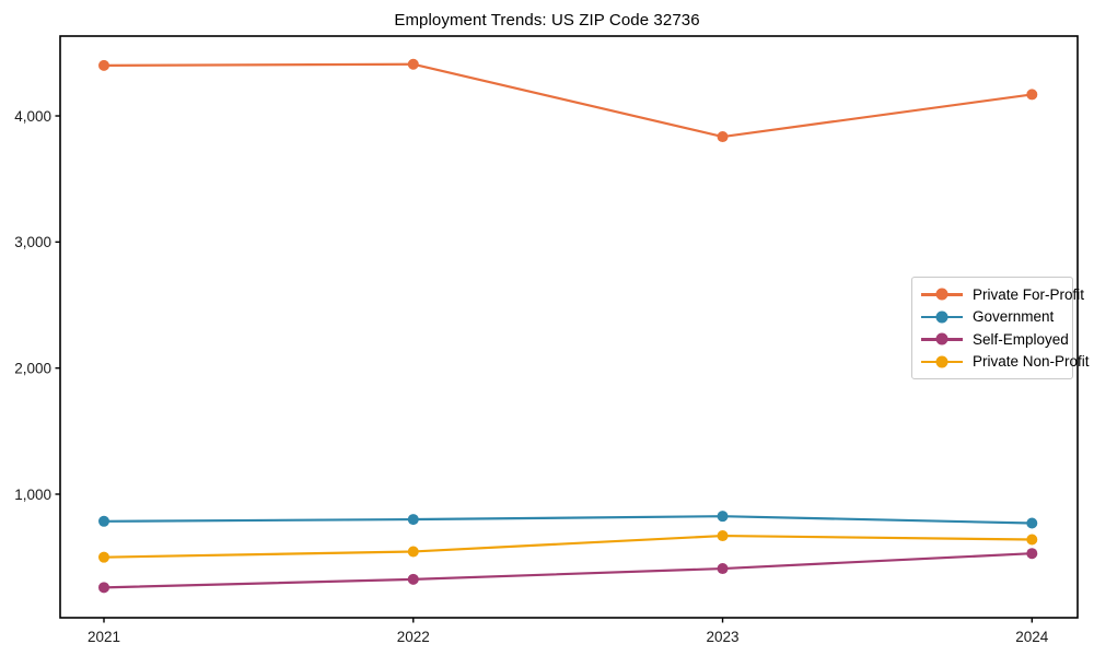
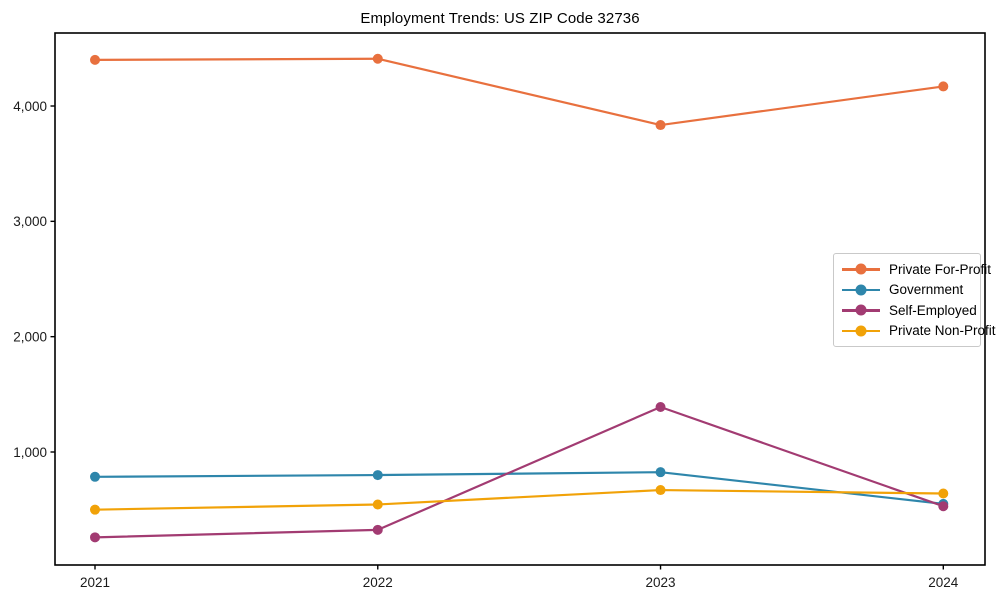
Self-Employed/2023: 410 -> 1390
Government/2024: 770 -> 550
